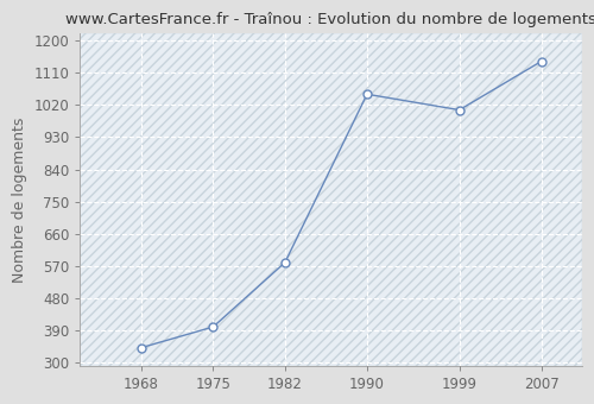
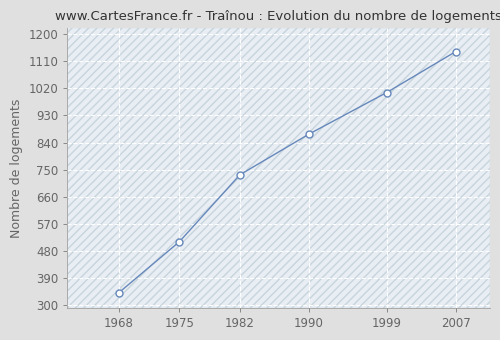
1975: 400 -> 511
1982: 580 -> 733
1990: 1050 -> 868
